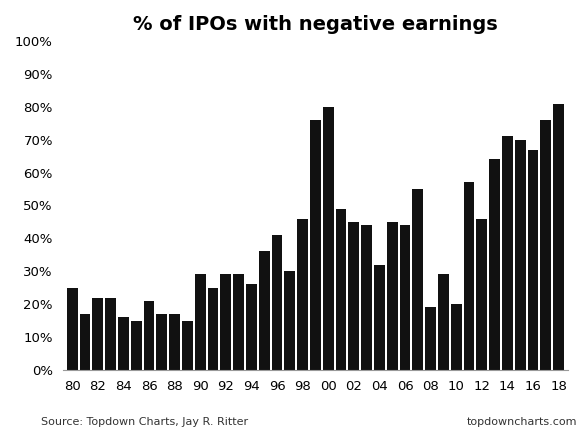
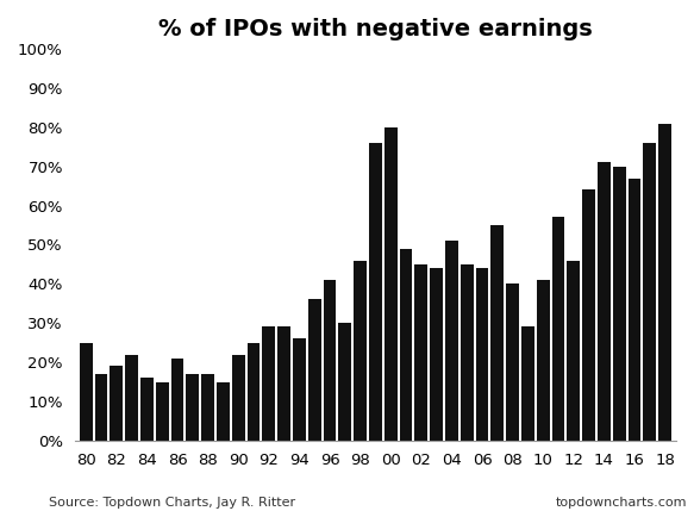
82: 22% -> 19%
90: 29% -> 22%
04: 32% -> 51%
08: 19% -> 40%
10: 20% -> 41%
